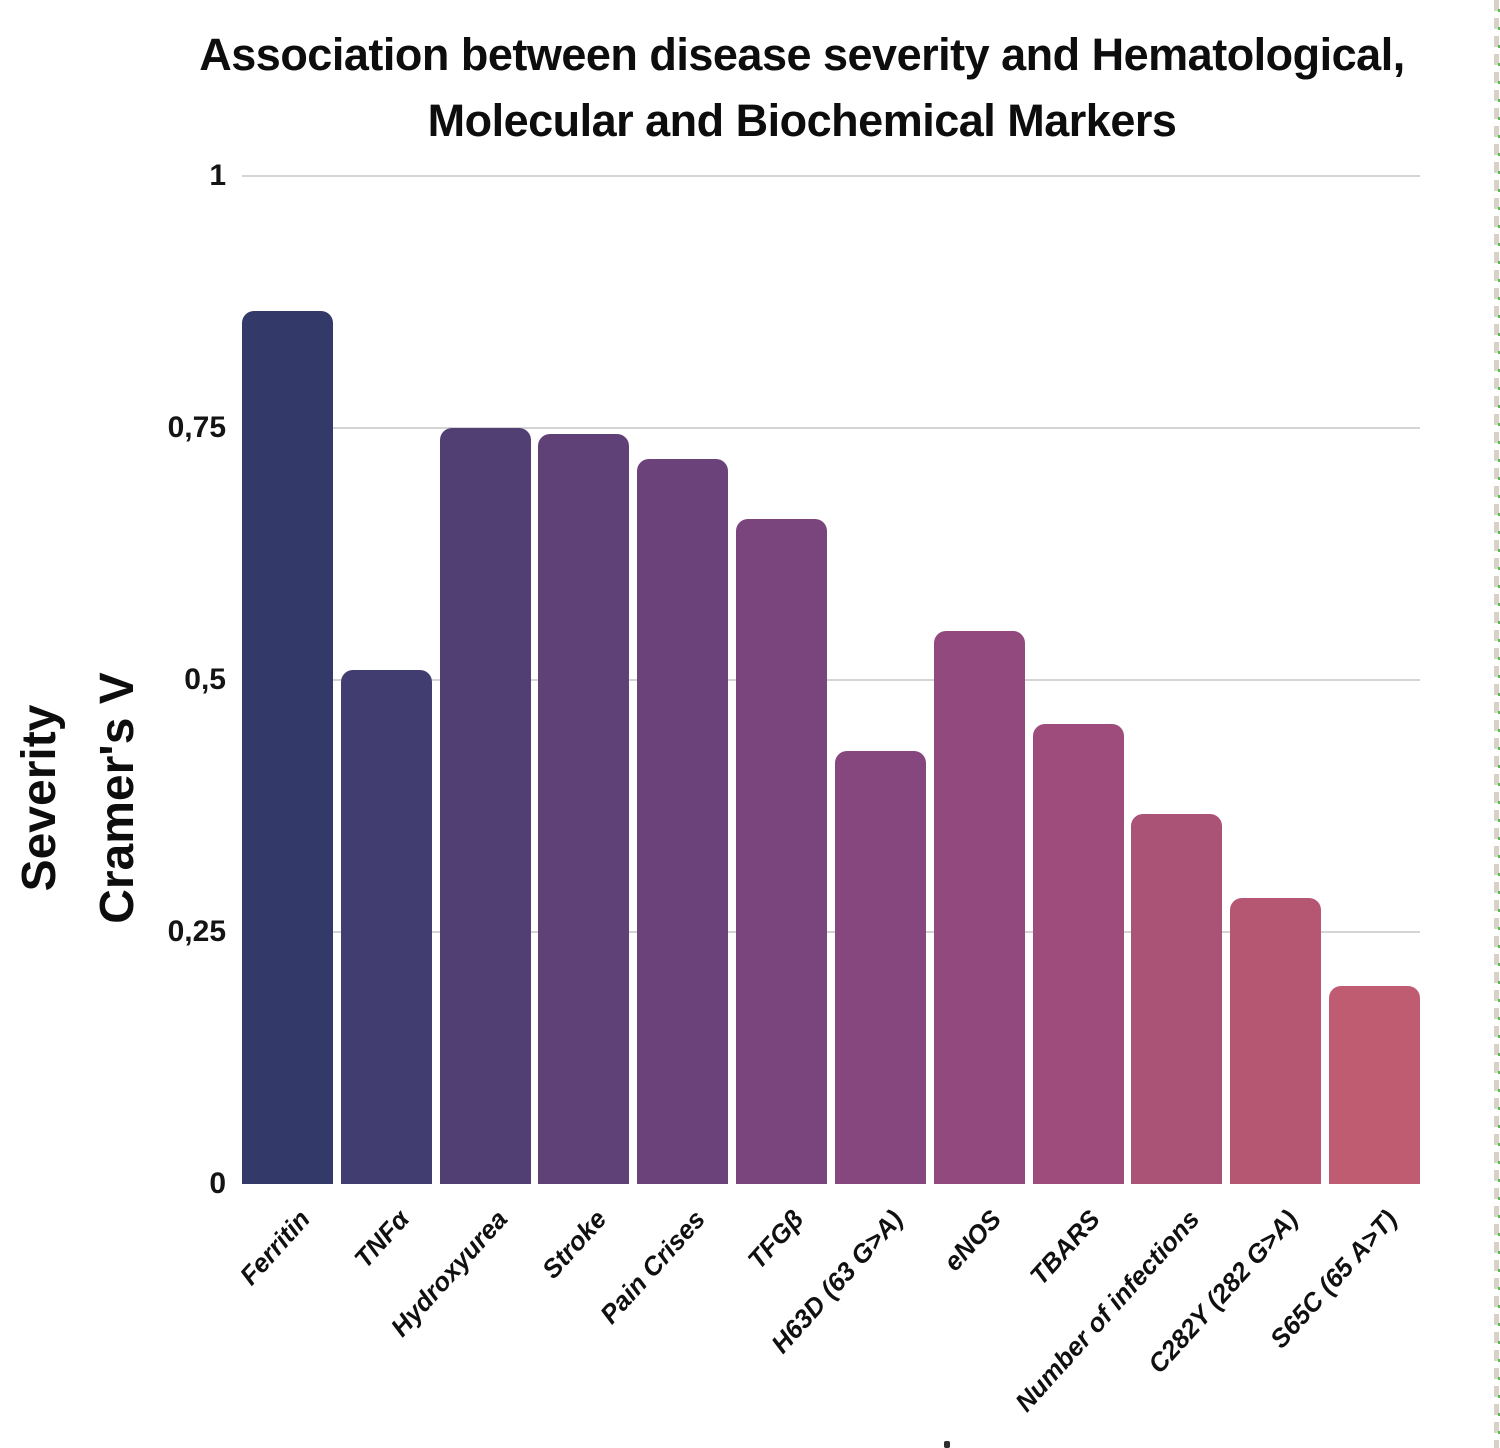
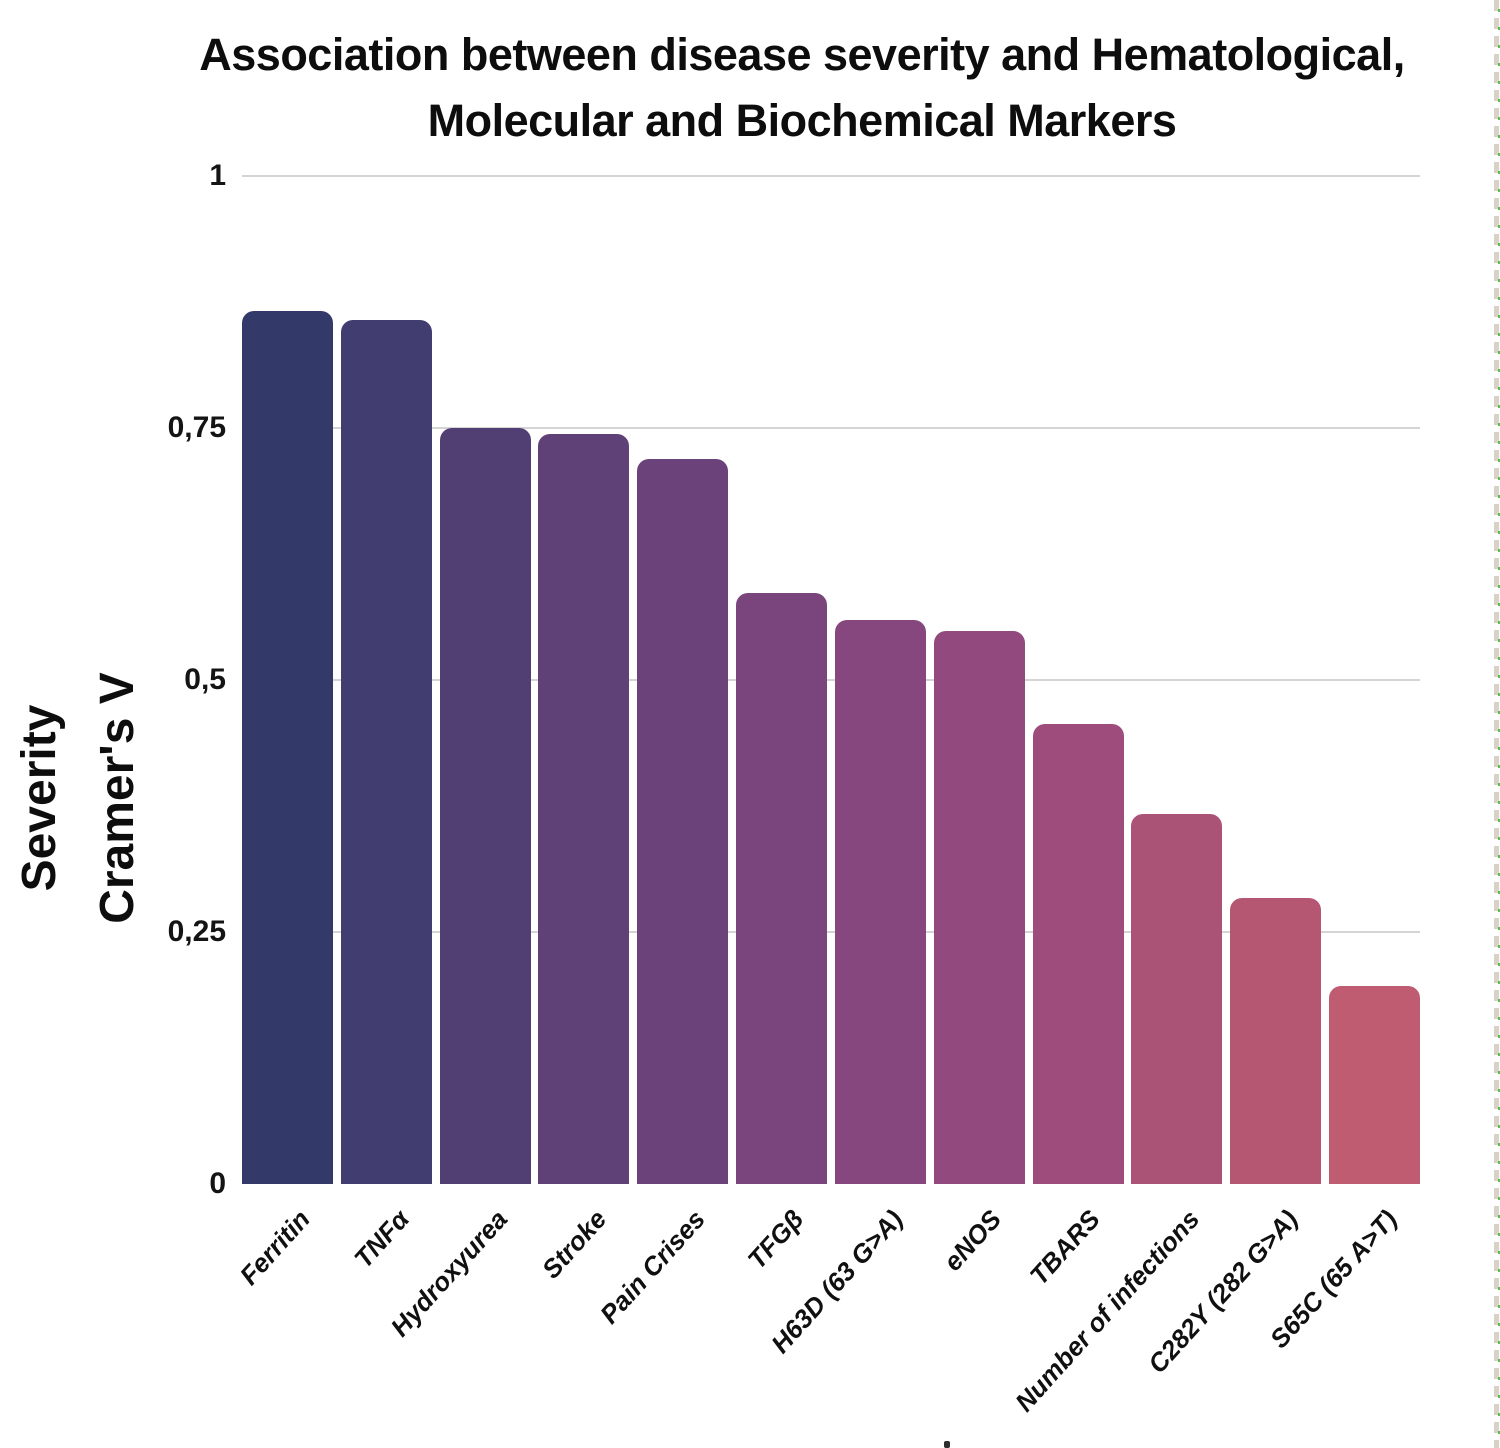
TNFα: 0,51 -> 0,86
TFGβ: 0,66 -> 0,59
H63D (63 G>A): 0,43 -> 0,56
